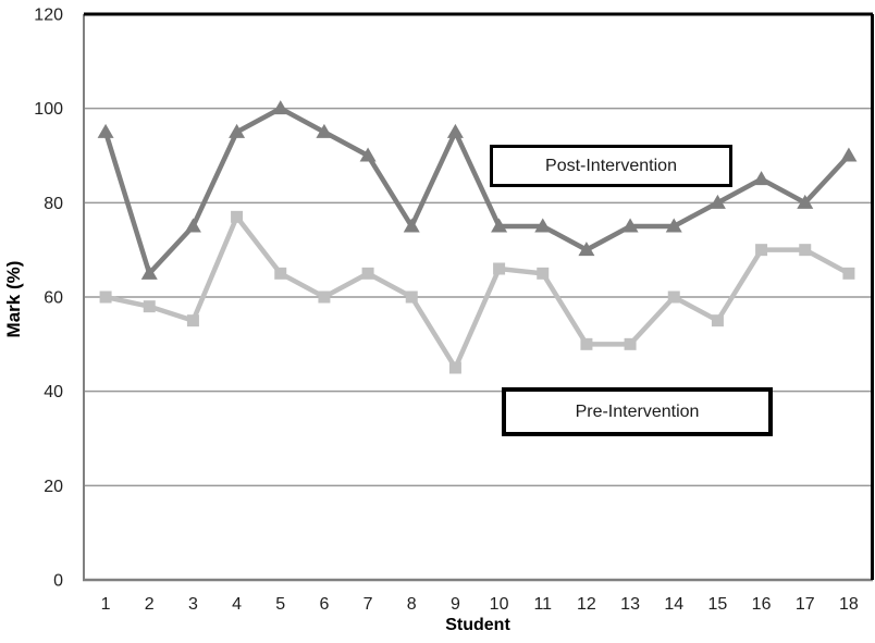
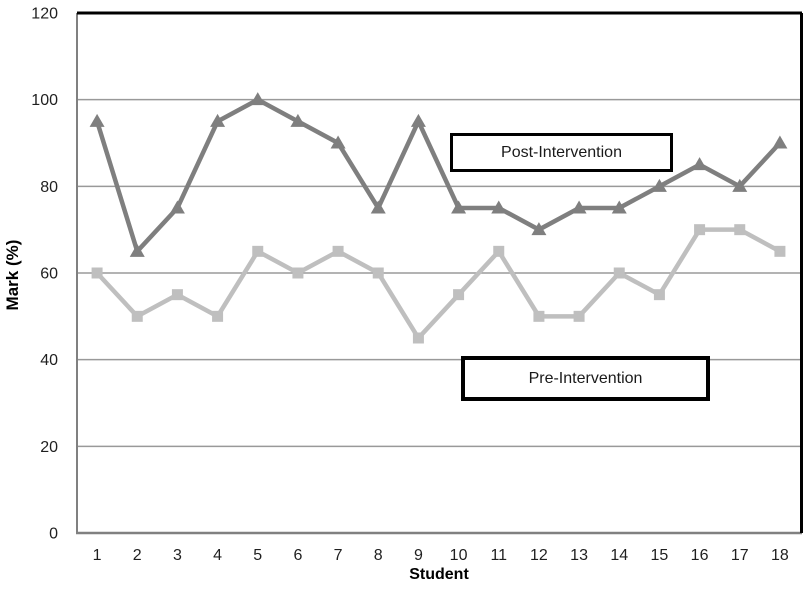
Pre-Intervention/2: 58 -> 50
Pre-Intervention/4: 77 -> 50
Pre-Intervention/10: 66 -> 55
